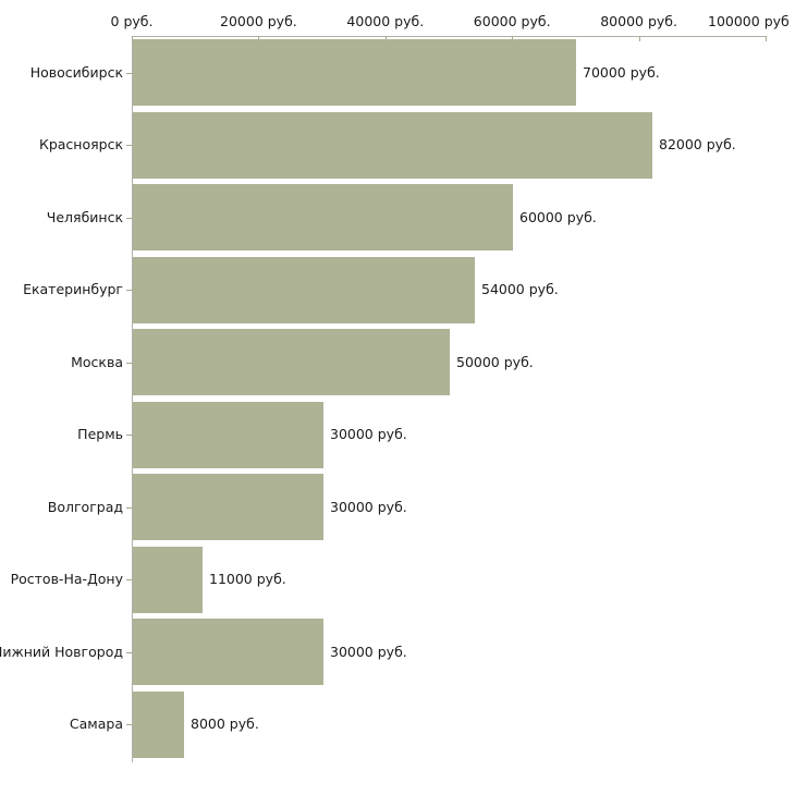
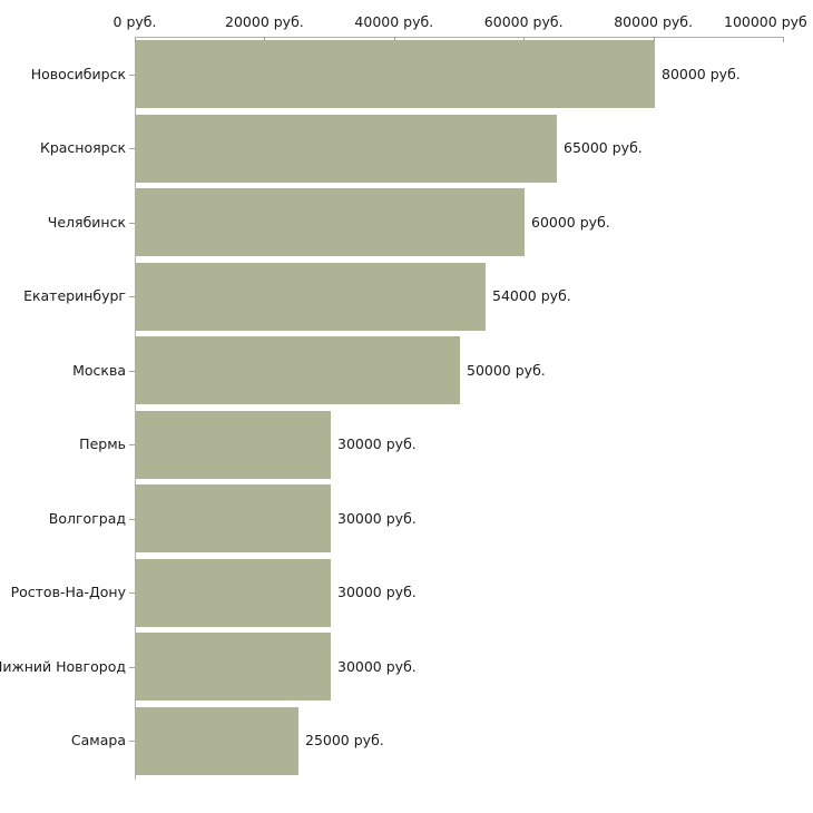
Новосибирск: 70000 -> 80000
Красноярск: 82000 -> 65000
Ростов-На-Дону: 11000 -> 30000
Самара: 8000 -> 25000
